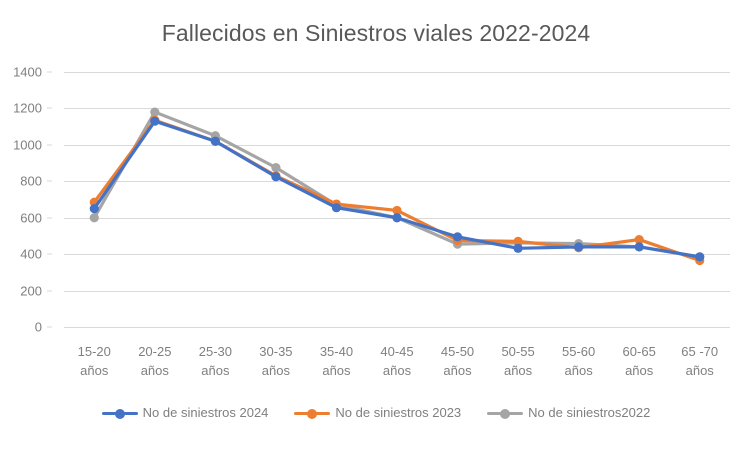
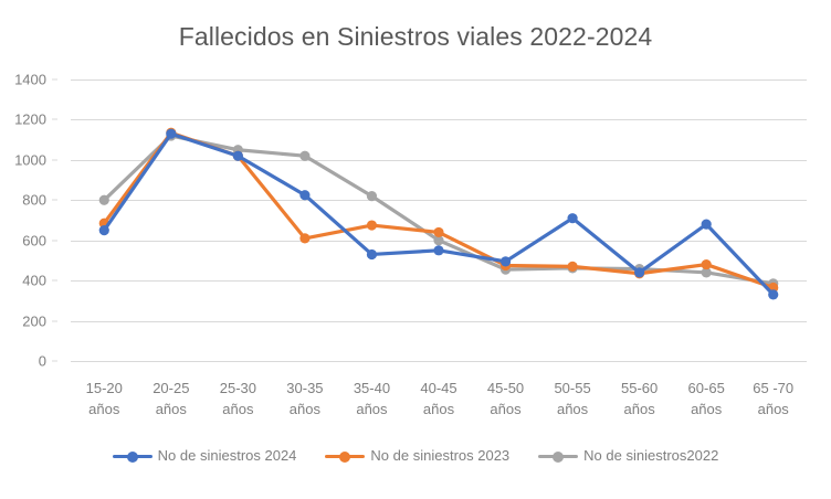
No de siniestros2022/15-20 años: 600 -> 800
No de siniestros2022/20-25 años: 1180 -> 1120
No de siniestros 2023/30-35 años: 830 -> 610
No de siniestros2022/30-35 años: 880 -> 1020
No de siniestros 2024/35-40 años: 660 -> 530
No de siniestros2022/35-40 años: 670 -> 820
No de siniestros 2024/40-45 años: 600 -> 550
No de siniestros 2024/50-55 años: 430 -> 710
No de siniestros 2024/60-65 años: 440 -> 680
No de siniestros 2024/65 -70 años: 380 -> 330
